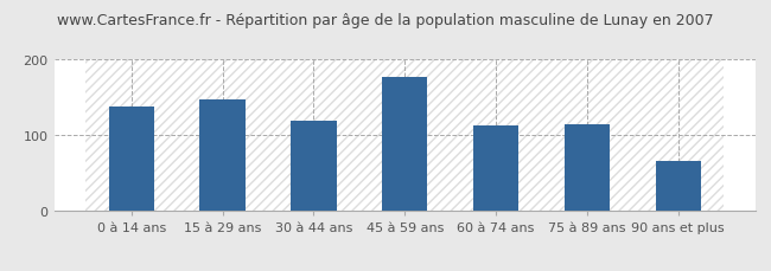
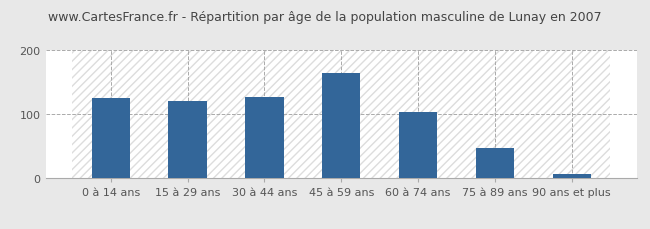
0 à 14 ans: 138 -> 125
15 à 29 ans: 146 -> 120
30 à 44 ans: 118 -> 127
45 à 59 ans: 176 -> 163
60 à 74 ans: 112 -> 103
75 à 89 ans: 114 -> 47
90 ans et plus: 66 -> 7
